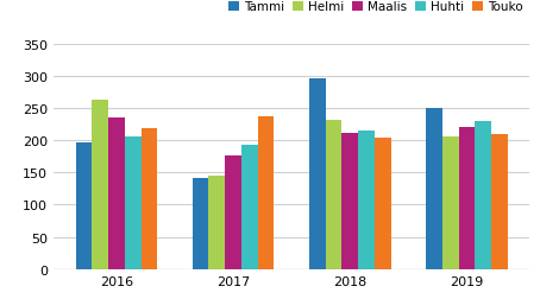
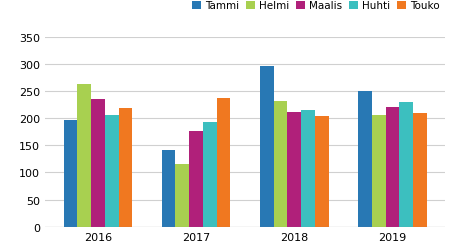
Helmi/2017: 145 -> 116
